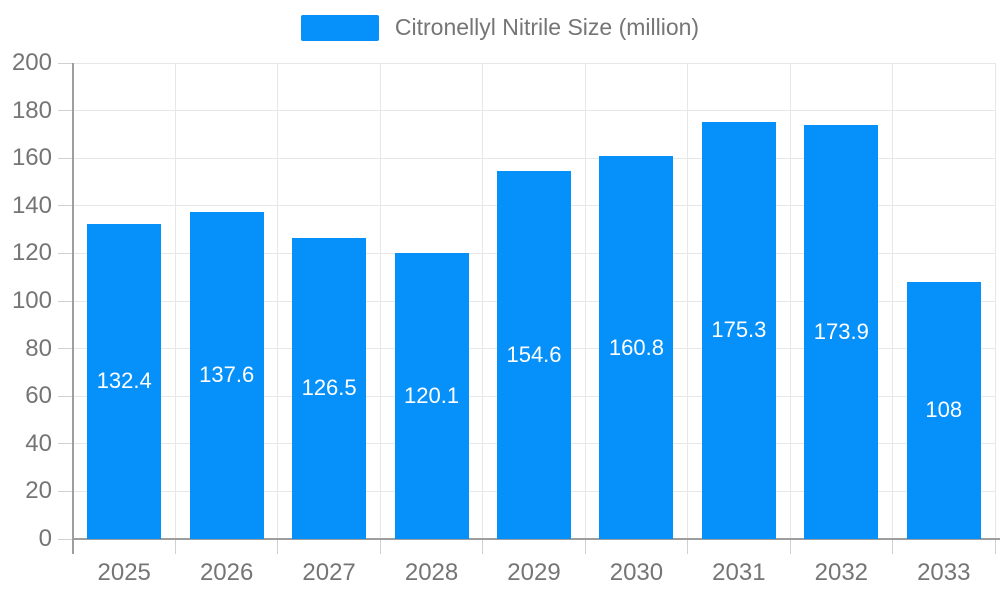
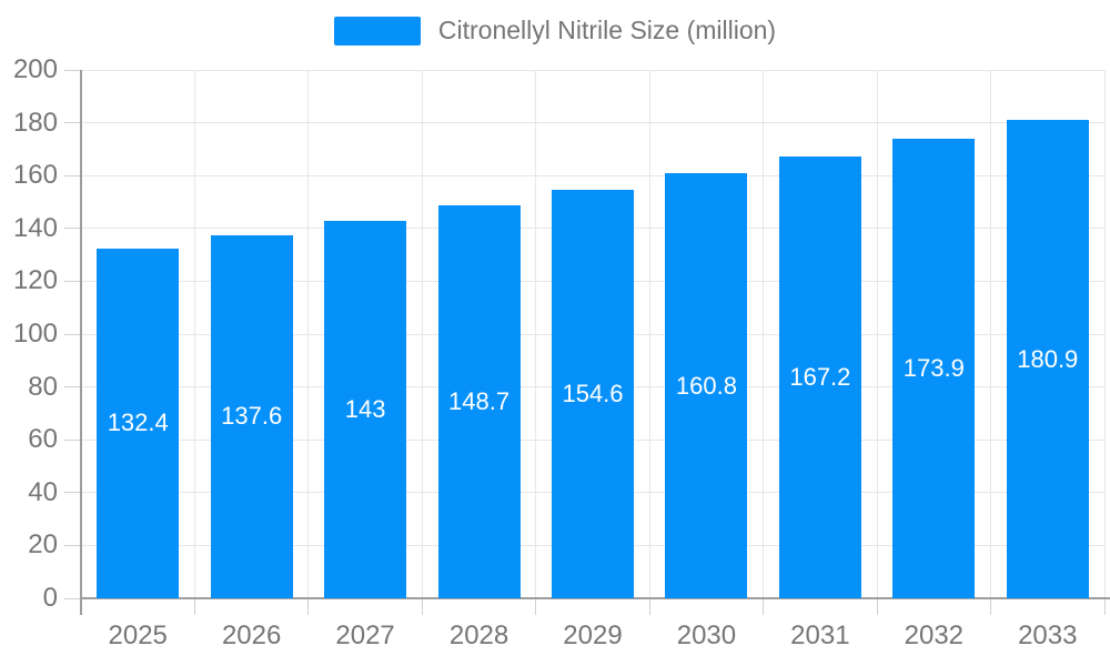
2027: 126.5 -> 143
2028: 120.1 -> 148.7
2031: 175.3 -> 167.2
2033: 108 -> 180.9
